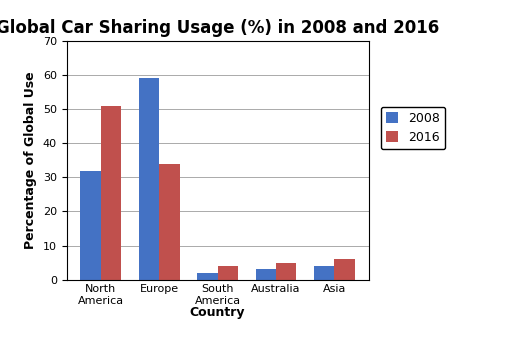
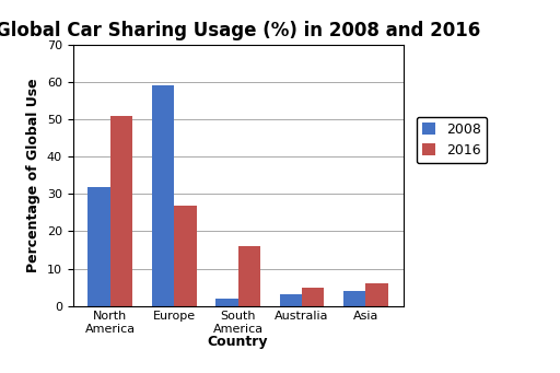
2016/Europe: 34 -> 27
2016/South America: 4 -> 16
